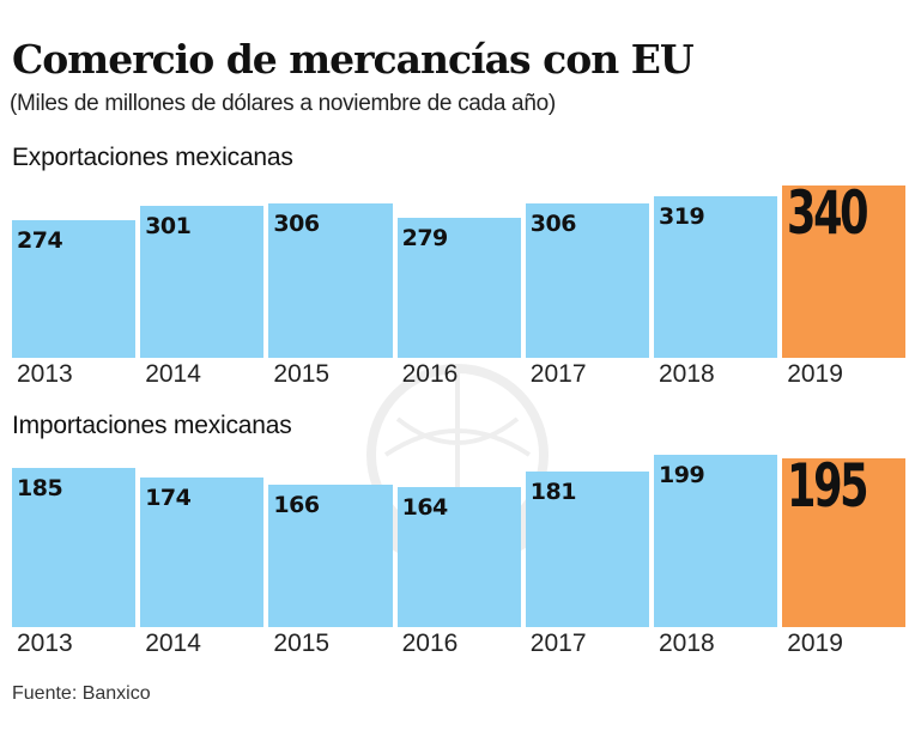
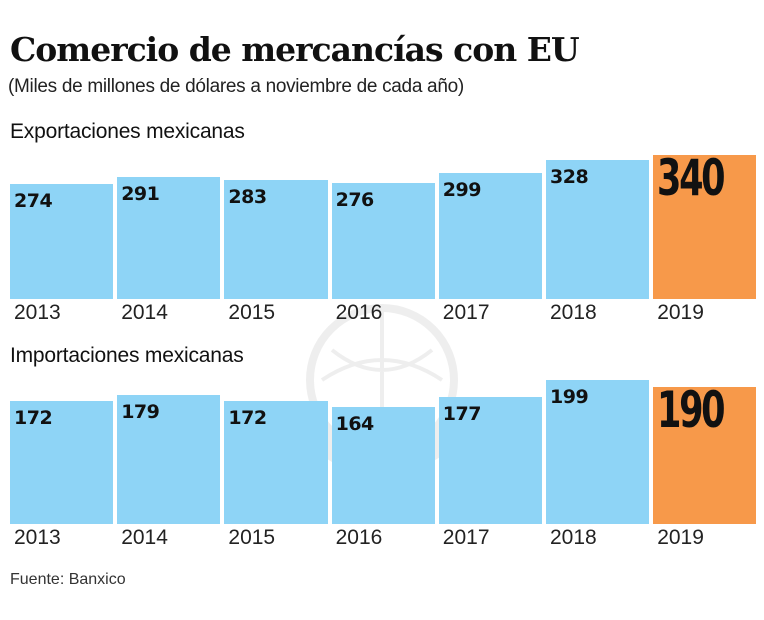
Exportaciones mexicanas/2014: 301 -> 291
Exportaciones mexicanas/2015: 306 -> 283
Exportaciones mexicanas/2016: 279 -> 276
Exportaciones mexicanas/2017: 306 -> 299
Exportaciones mexicanas/2018: 319 -> 328
Importaciones mexicanas/2013: 185 -> 172
Importaciones mexicanas/2014: 174 -> 179
Importaciones mexicanas/2015: 166 -> 172
Importaciones mexicanas/2017: 181 -> 177
Importaciones mexicanas/2019: 195 -> 190
